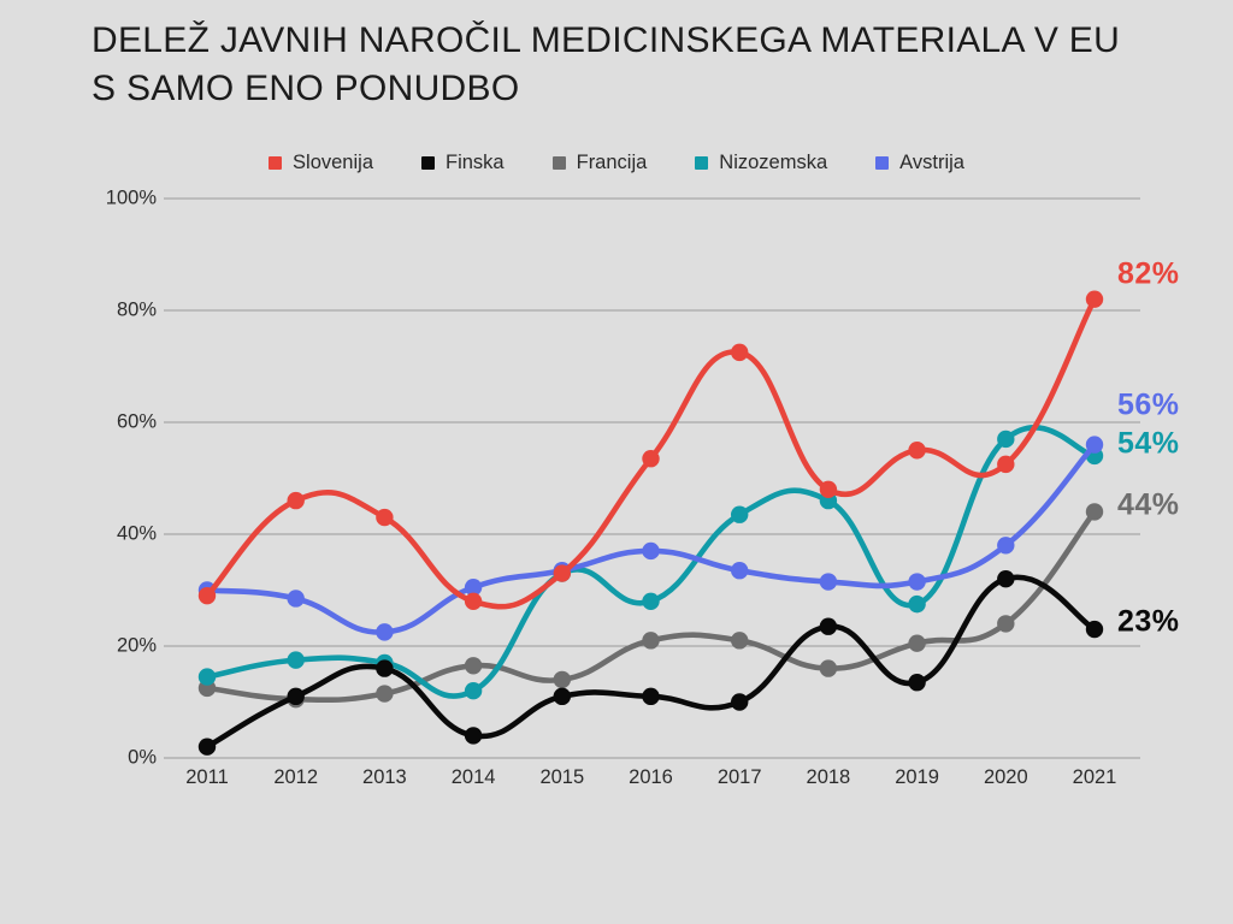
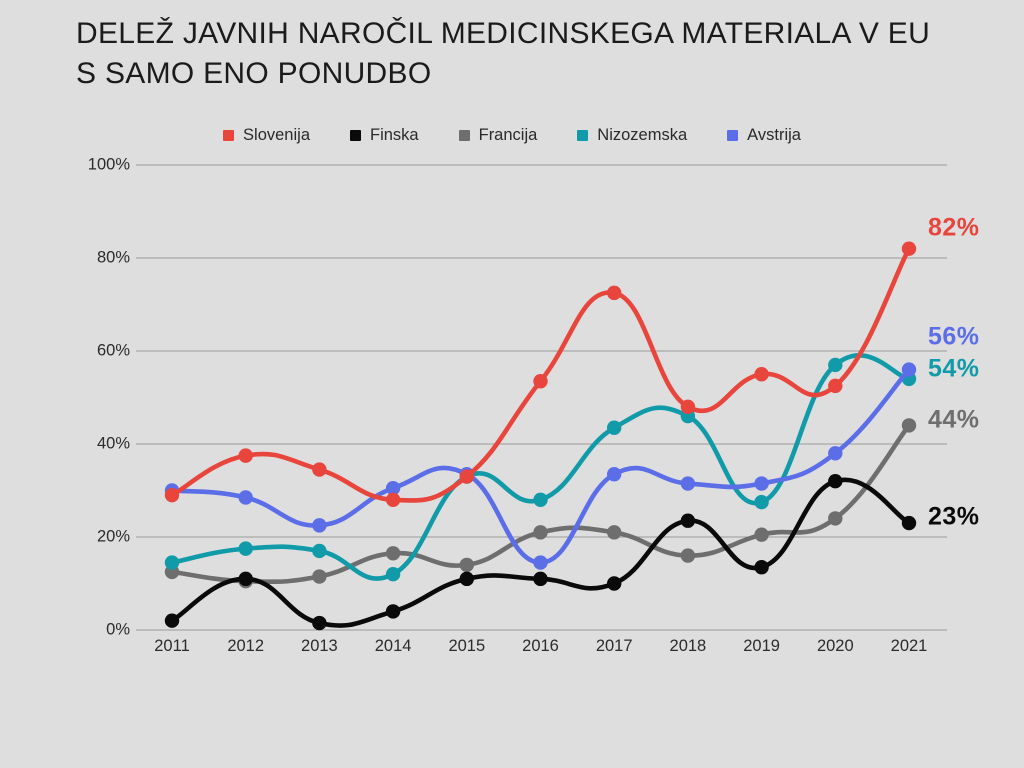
Slovenija/2012: 46% -> 38%
Slovenija/2013: 43% -> 34%
Finska/2013: 16% -> 2%
Avstrija/2016: 37% -> 14%
